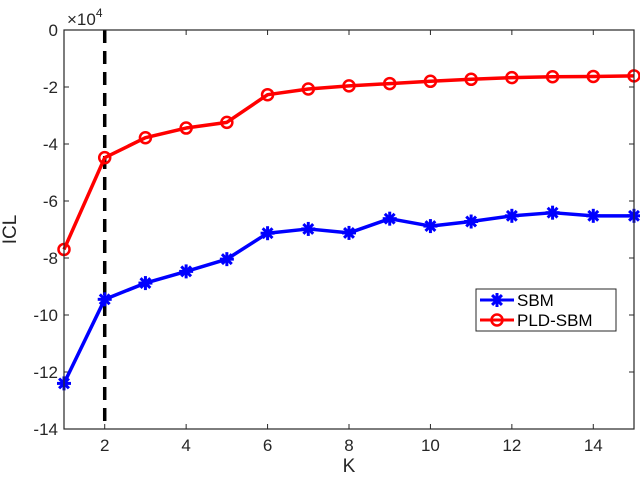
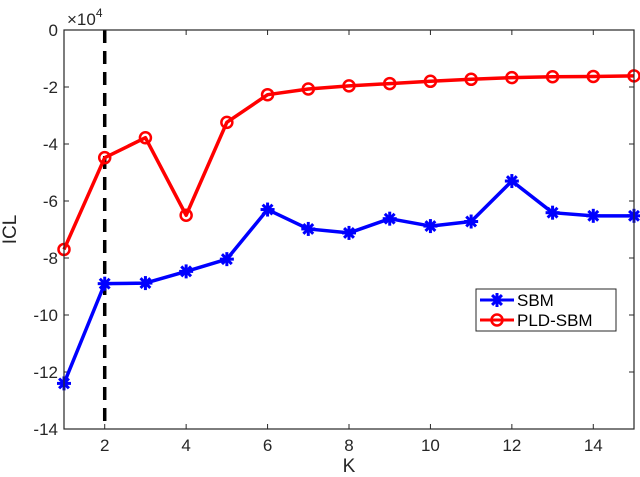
SBM/2: -9.4 -> -8.9
PLD-SBM/4: -3.4 -> -6.5
SBM/6: -7.1 -> -6.3
SBM/12: -6.5 -> -5.3
